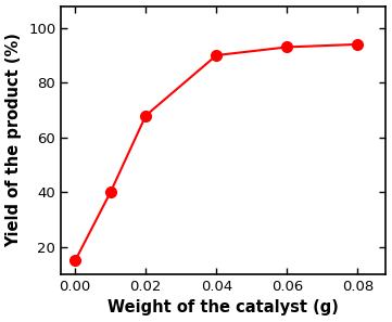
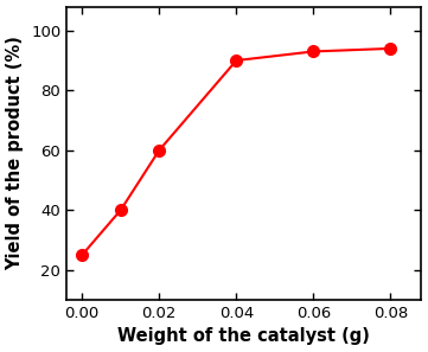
0.00: 15 -> 25
0.02: 68 -> 60
